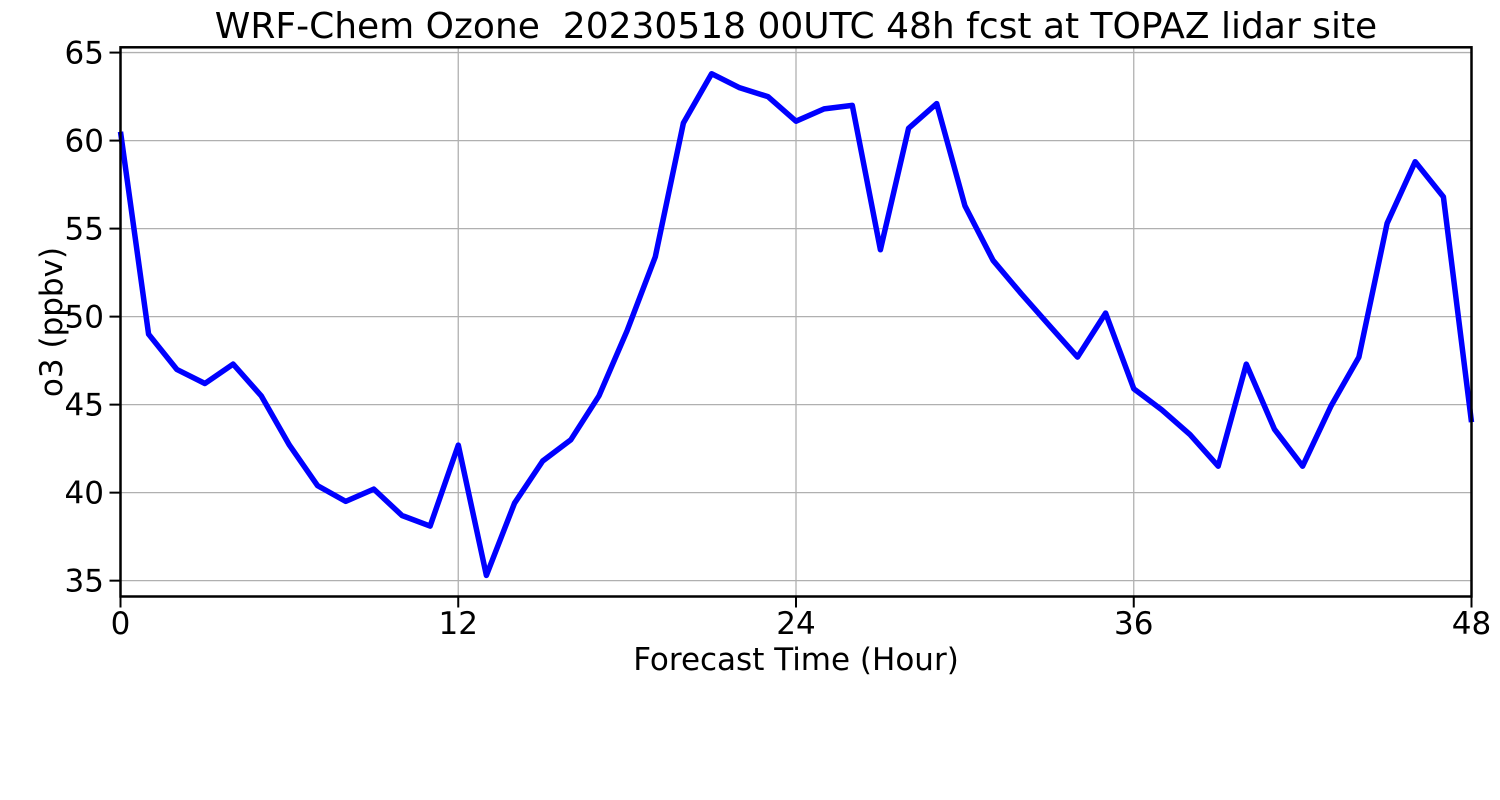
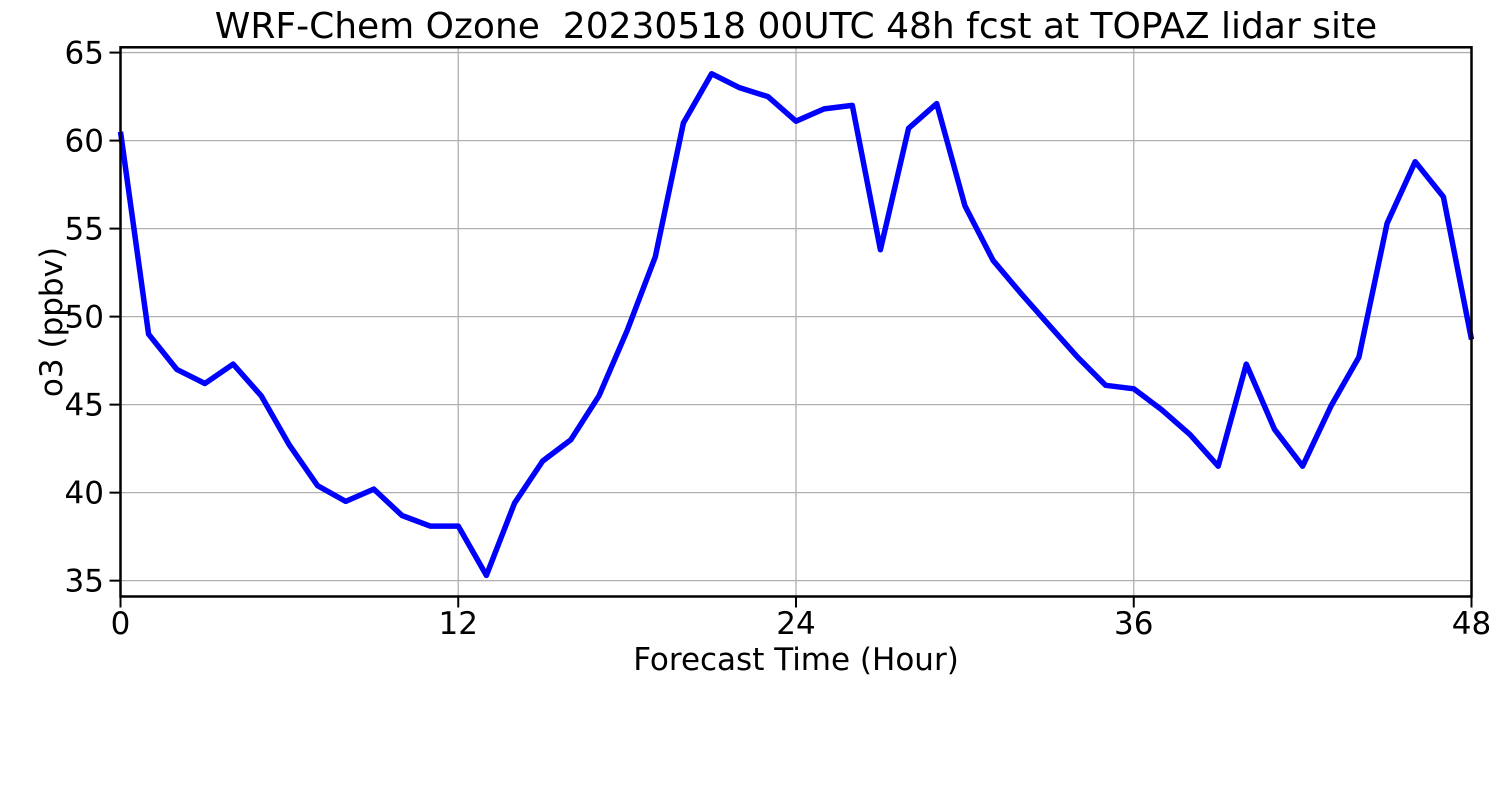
12: 42.7 -> 38.1
35: 50.2 -> 46.1
48: 44.0 -> 48.7
